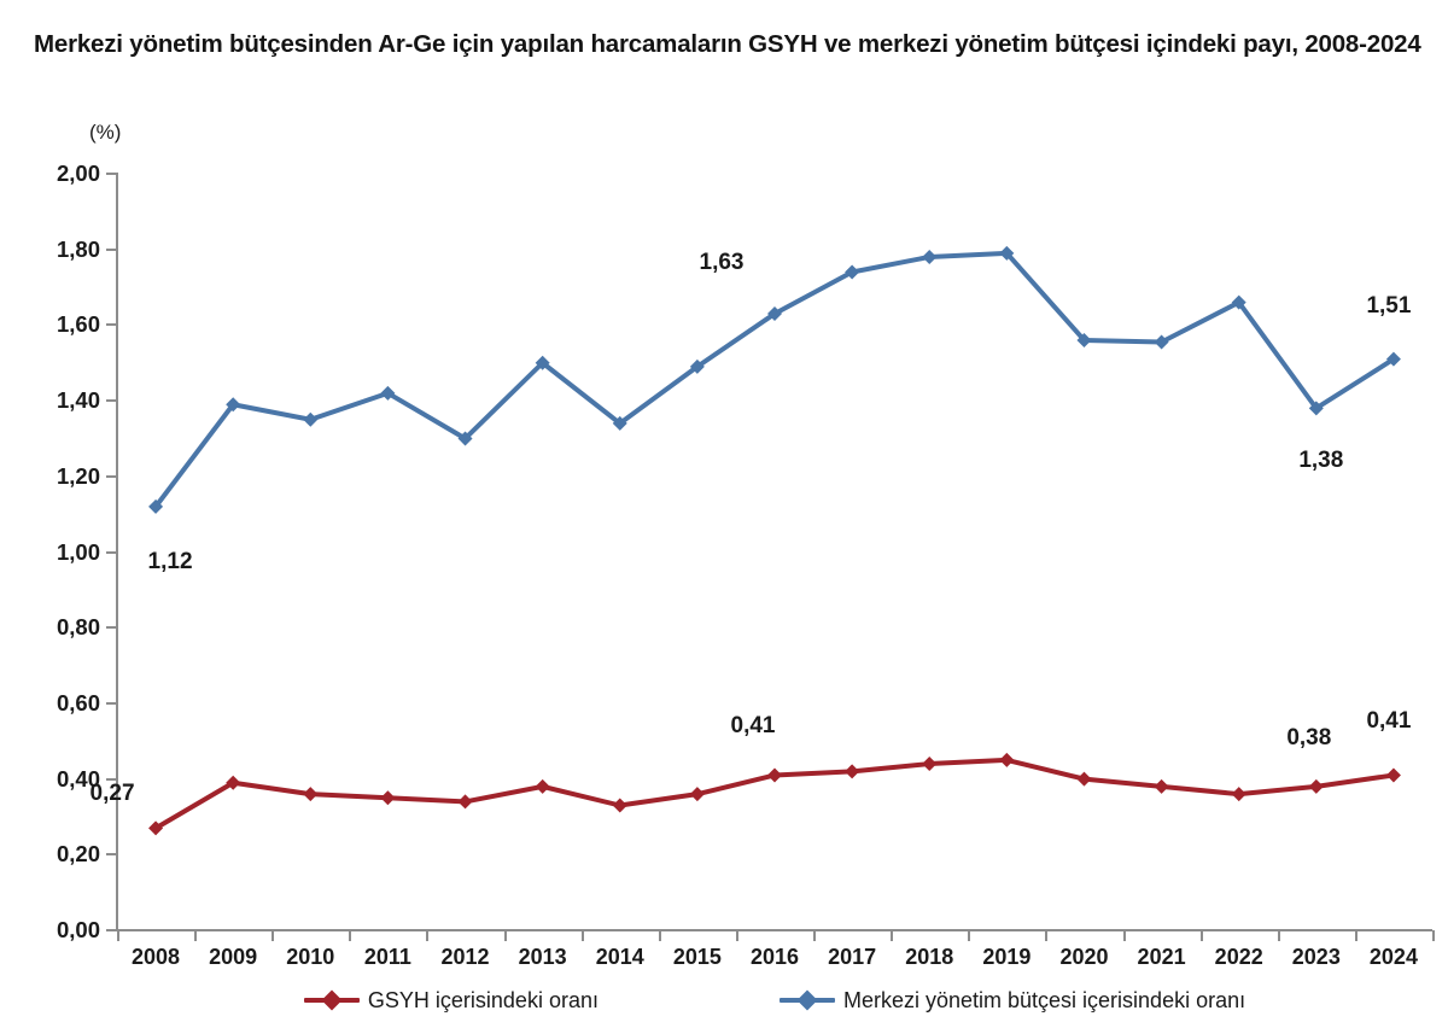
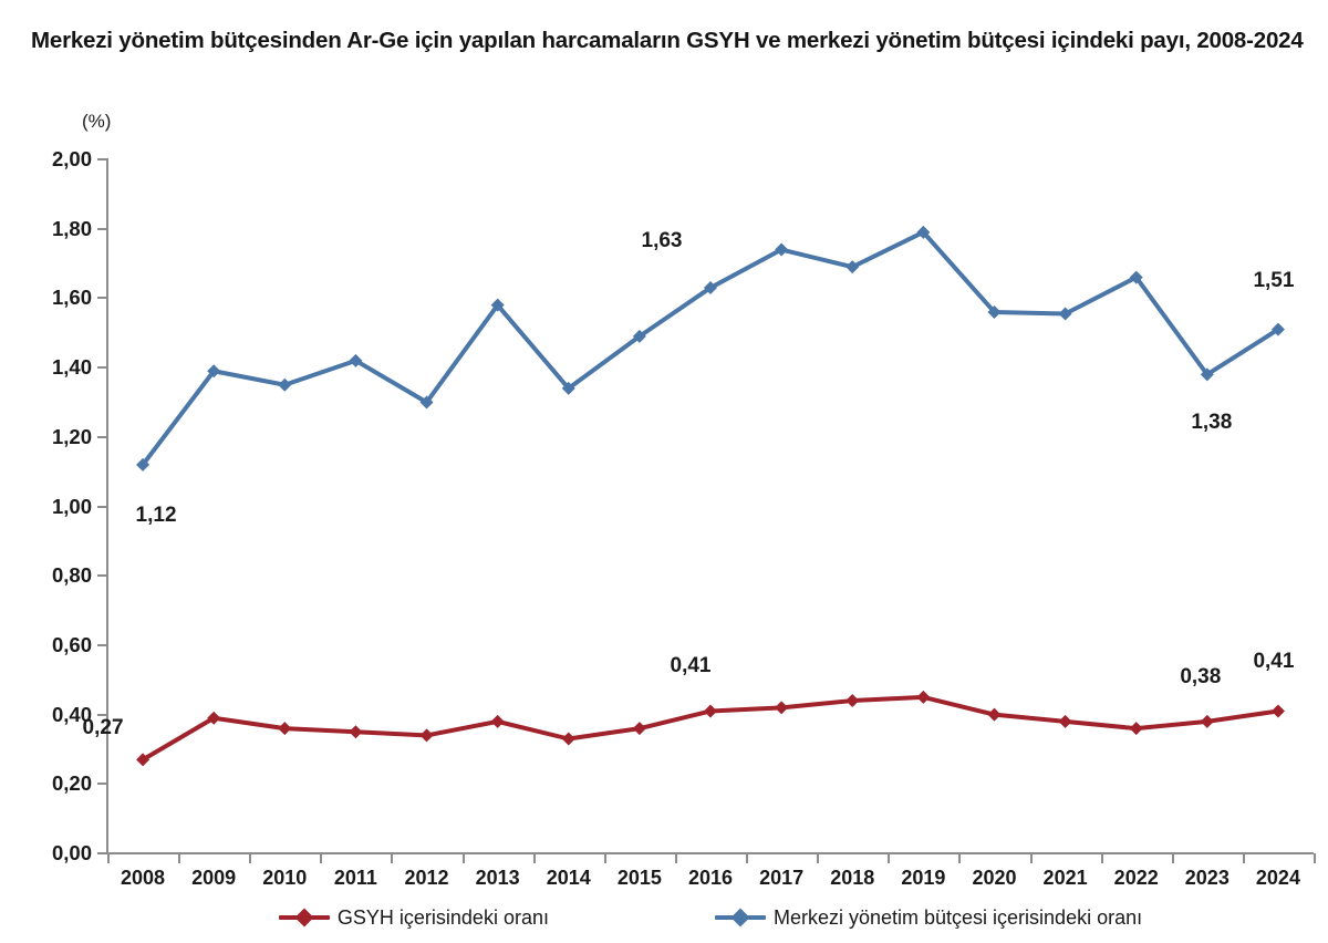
Merkezi yönetim bütçesi içerisindeki oranı/2013: 1,50 -> 1,58
Merkezi yönetim bütçesi içerisindeki oranı/2018: 1,78 -> 1,69
